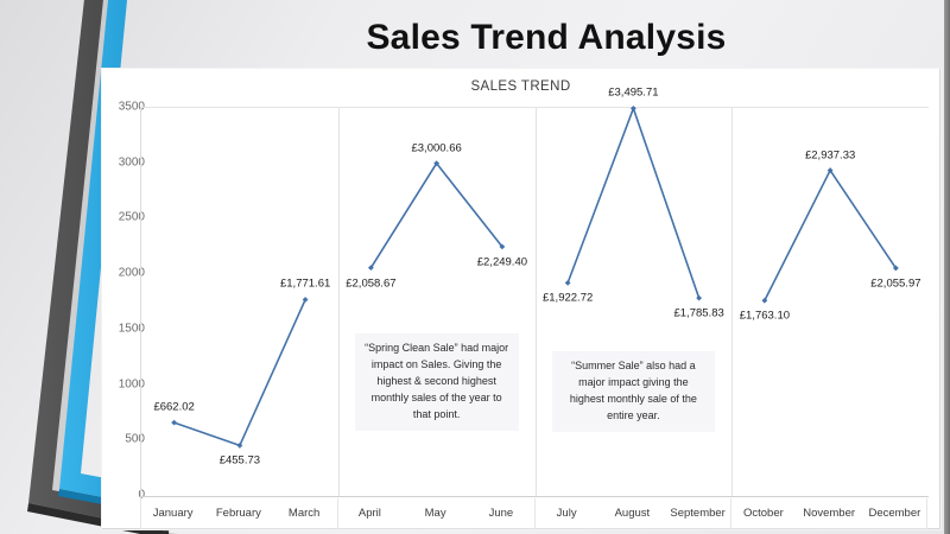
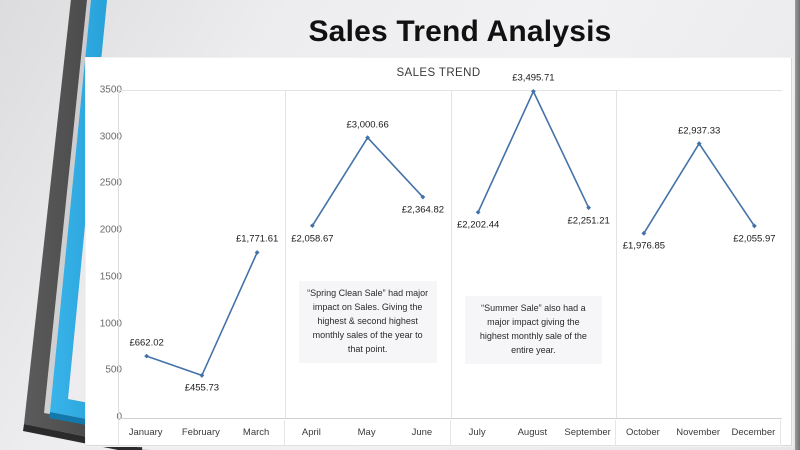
June: £2,249.40 -> £2,364.82
July: £1,922.72 -> £2,202.44
September: £1,785.83 -> £2,251.21
October: £1,763.10 -> £1,976.85
